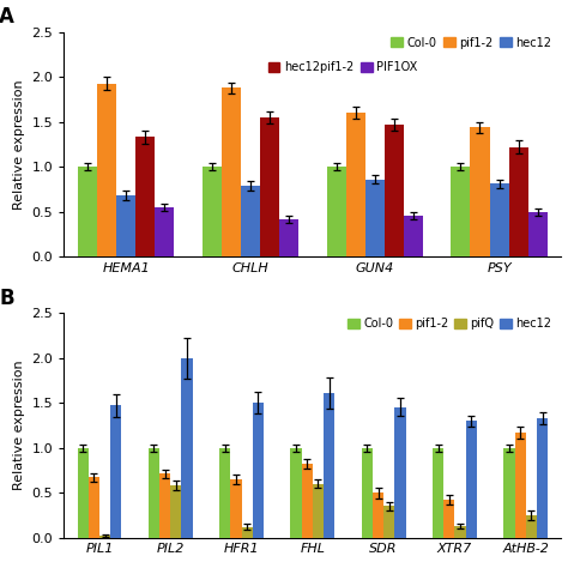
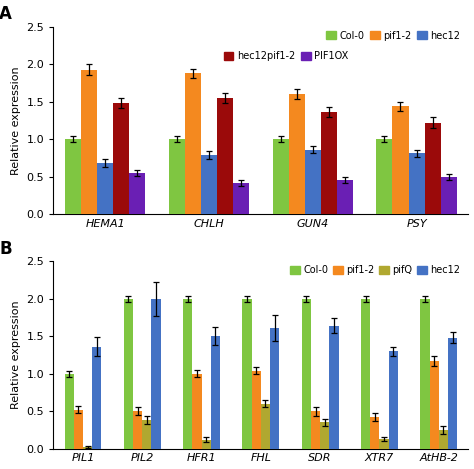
hec12pif1-2/HEMA1: 1.33 -> 1.48
hec12pif1-2/GUN4: 1.47 -> 1.36
pif1-2/PIL1: 0.67 -> 0.52
hec12/PIL1: 1.47 -> 1.36
Col-0/PIL2: 1 -> 2
pif1-2/PIL2: 0.71 -> 0.50
pifQ/PIL2: 0.58 -> 0.38
Col-0/HFR1: 1 -> 2
pif1-2/HFR1: 0.65 -> 1.00
Col-0/FHL: 1 -> 2
pif1-2/FHL: 0.82 -> 1.04
Col-0/SDR: 1 -> 2
hec12/SDR: 1.45 -> 1.64
Col-0/XTR7: 1 -> 2
Col-0/AtHB-2: 1 -> 2
hec12/AtHB-2: 1.33 -> 1.48
